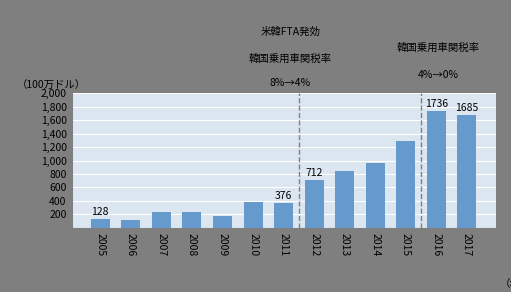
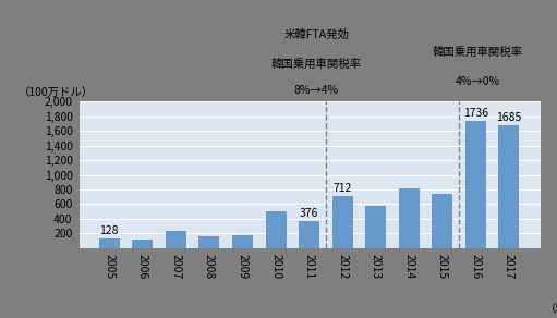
2008: 240 -> 160
2010: 390 -> 500
2013: 840 -> 580
2014: 960 -> 820
2015: 1,280 -> 740
